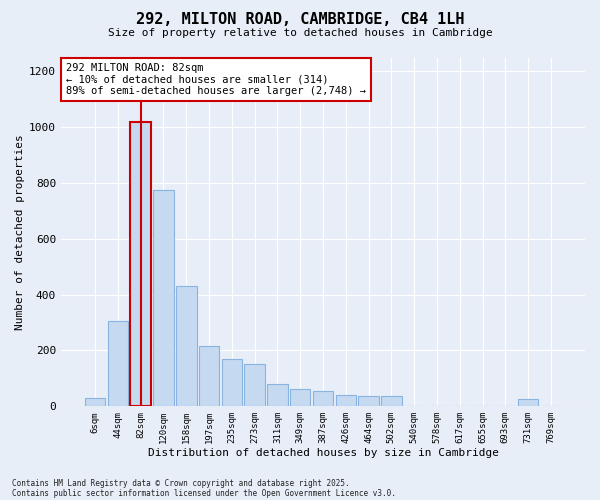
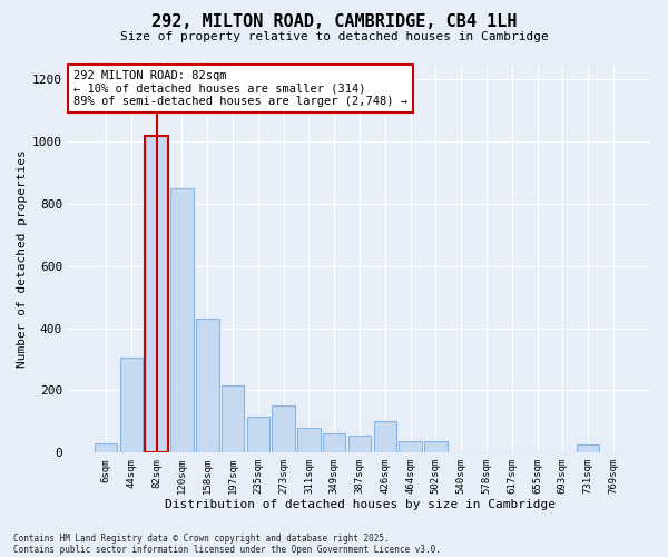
120sqm: 775 -> 850
235sqm: 170 -> 115
426sqm: 40 -> 100
